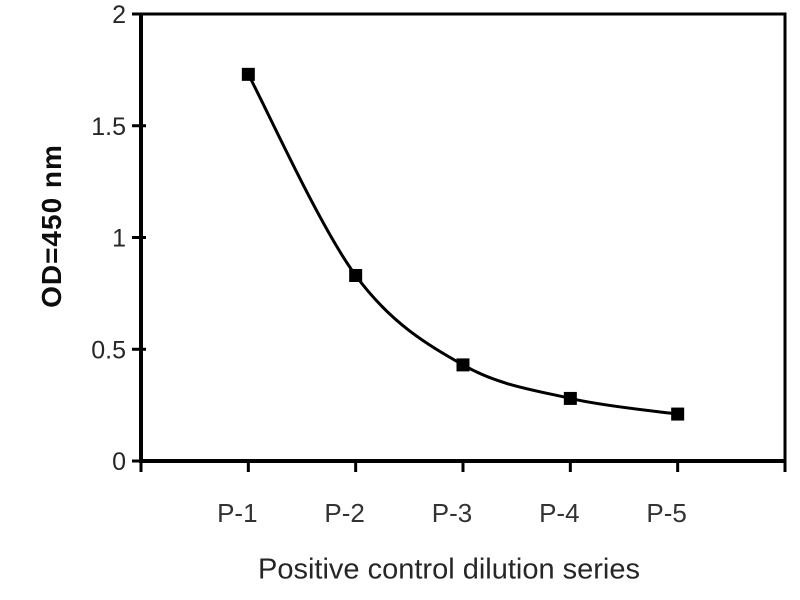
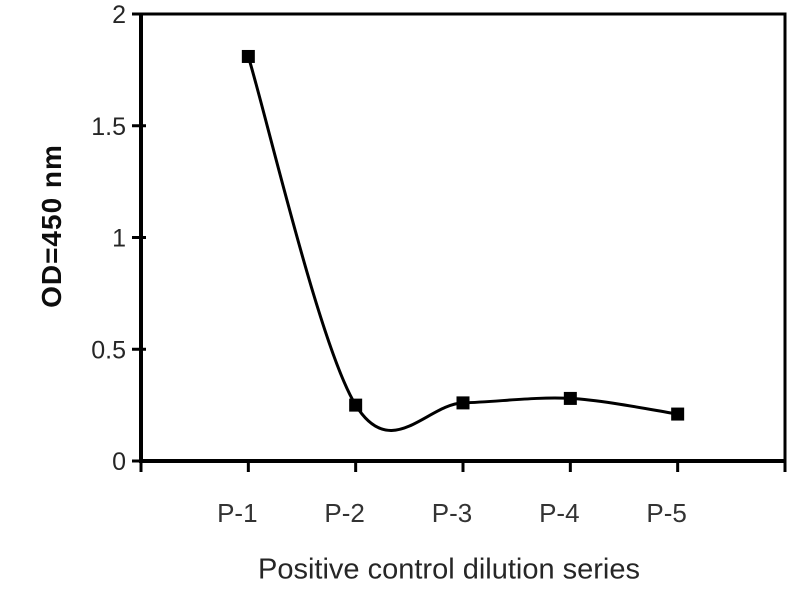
P-1: 1.73 -> 1.81
P-2: 0.83 -> 0.25
P-3: 0.43 -> 0.26
